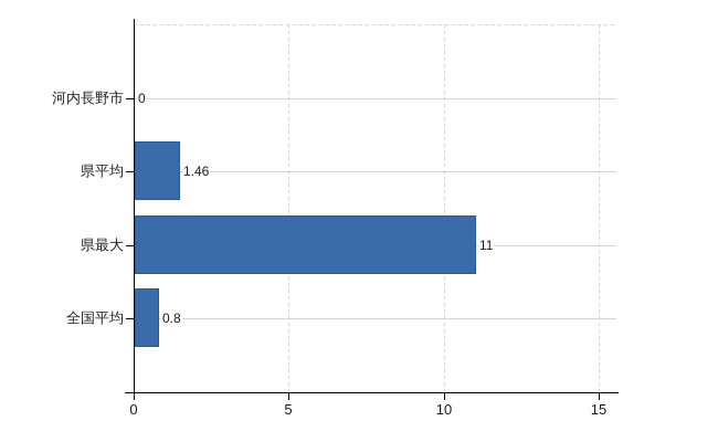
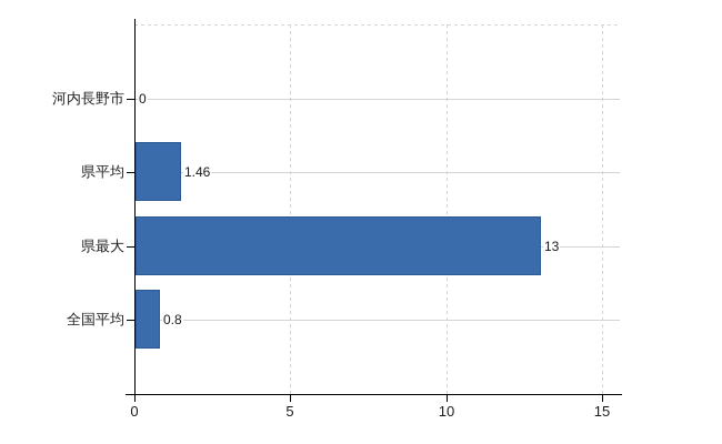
県最大: 11 -> 13
